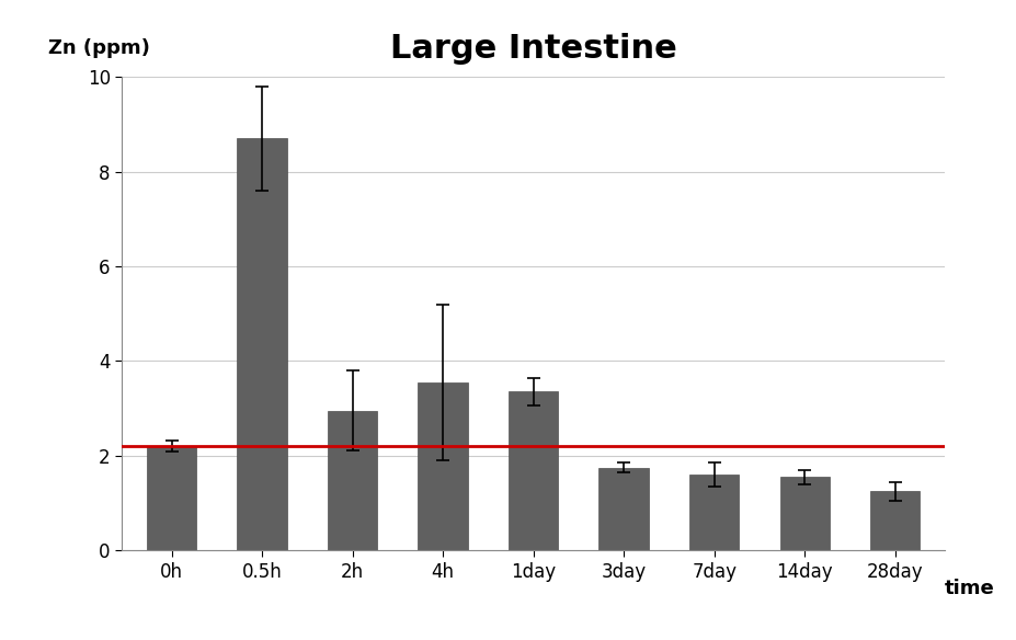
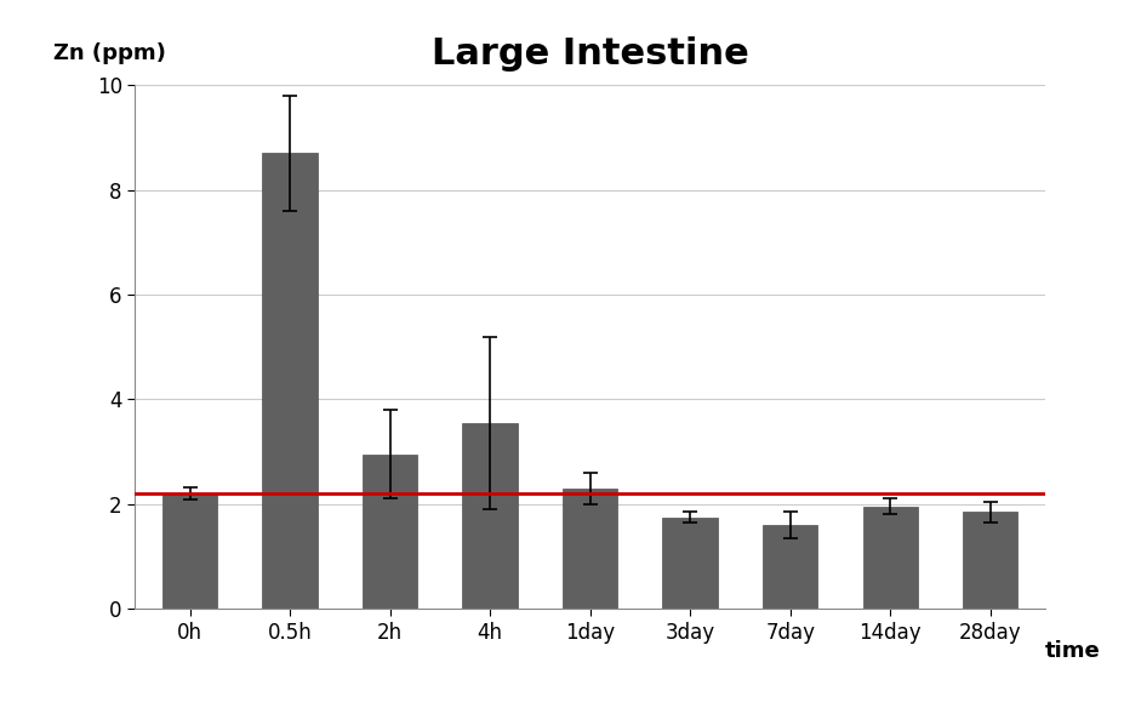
1day: 3.35 -> 2.30
14day: 1.55 -> 1.95
28day: 1.25 -> 1.85
